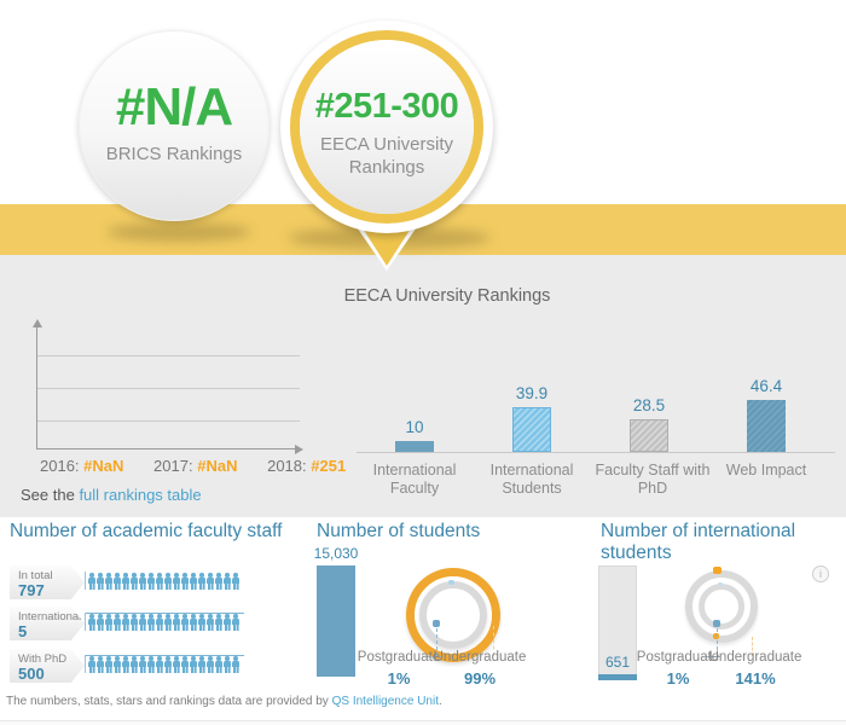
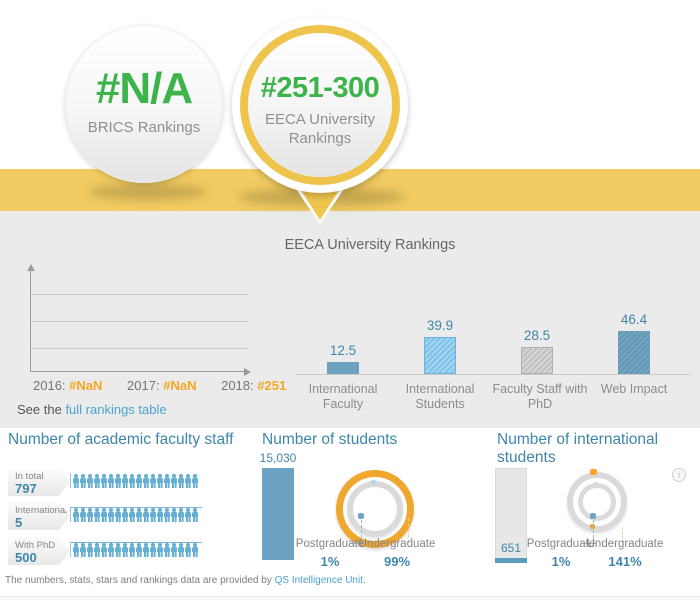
EECA University Rankings/International Faculty: 10 -> 12.5
